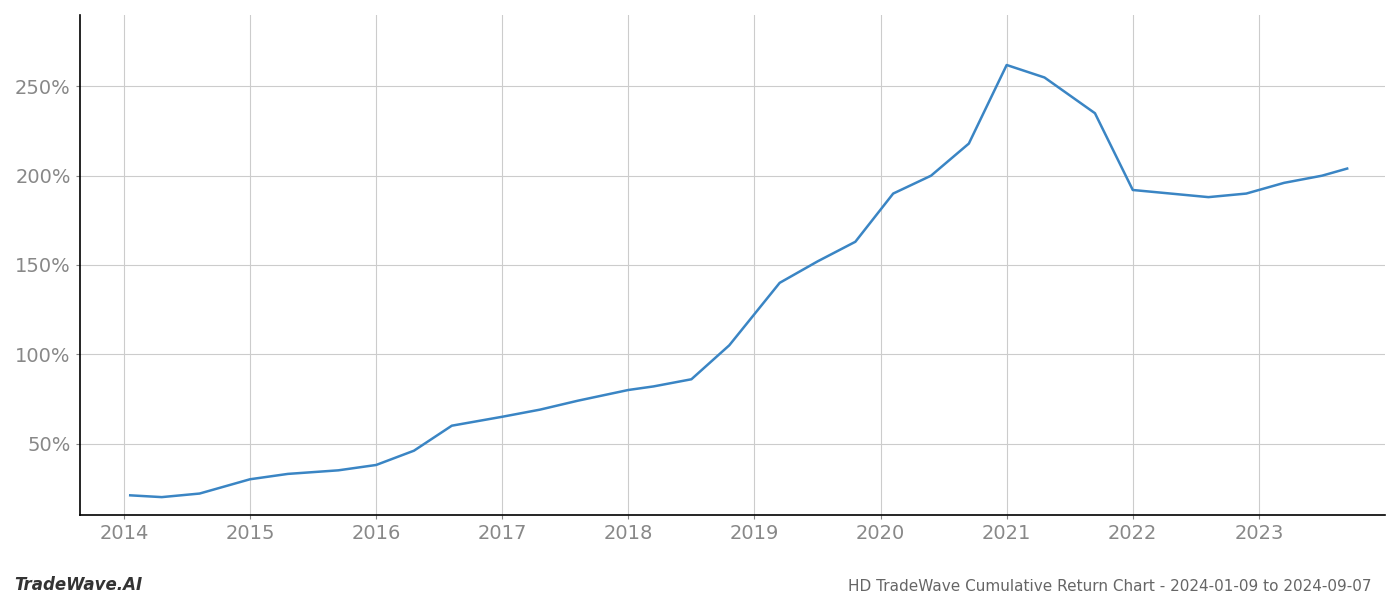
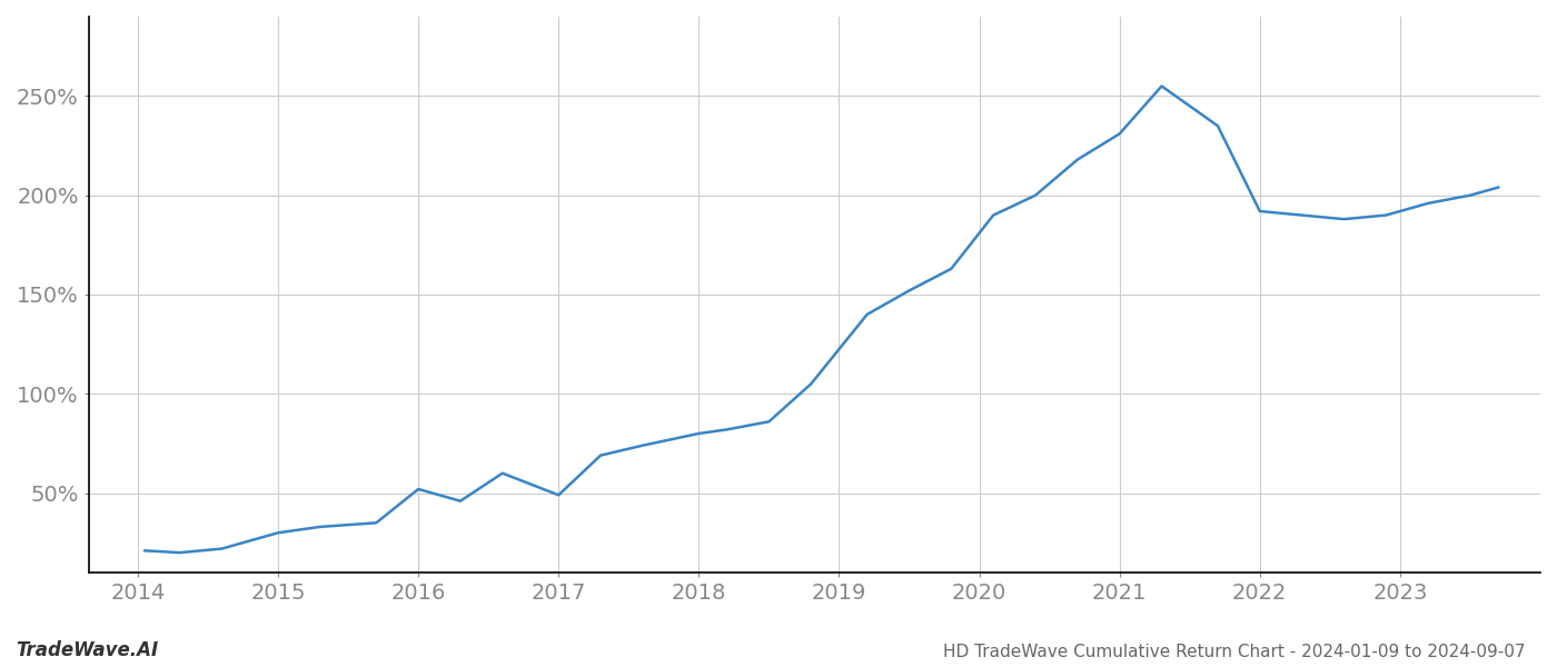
2016: 38% -> 52%
2017: 65% -> 49%
2021: 262% -> 231%
